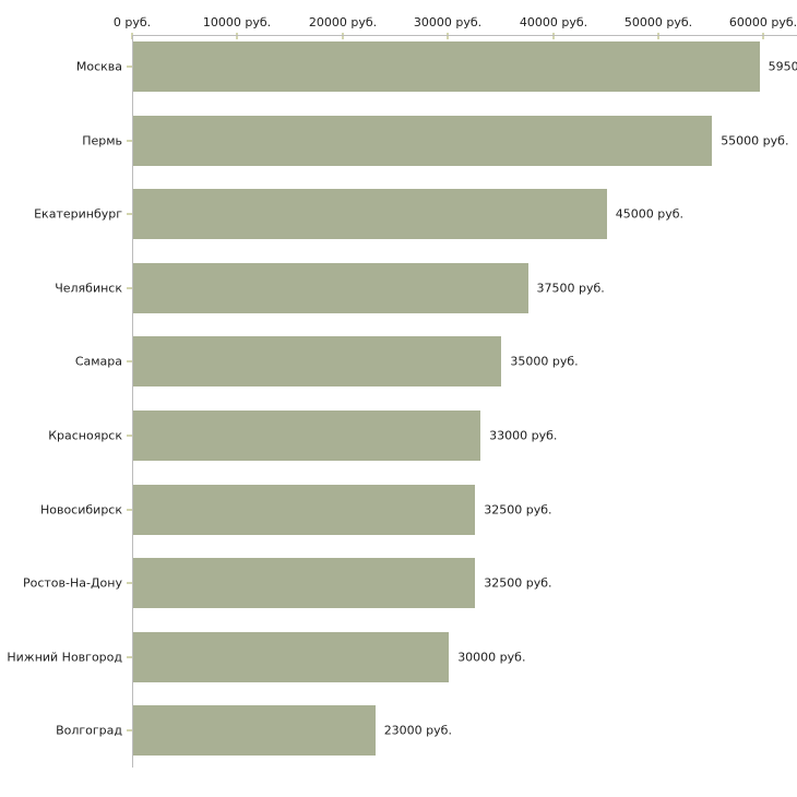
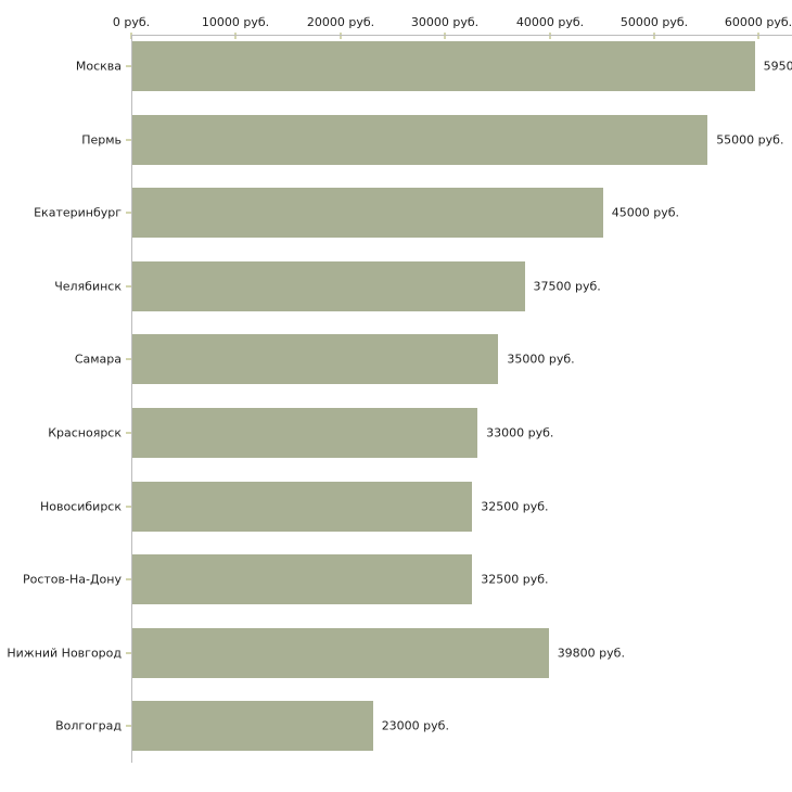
Нижний Новгород: 30000 -> 39800
